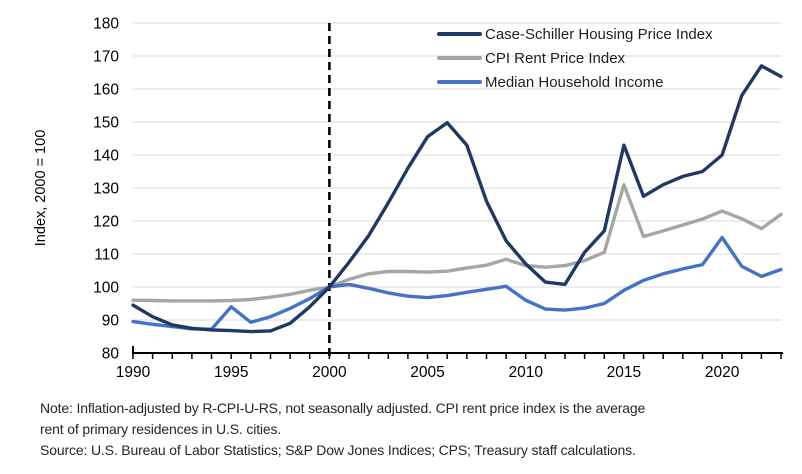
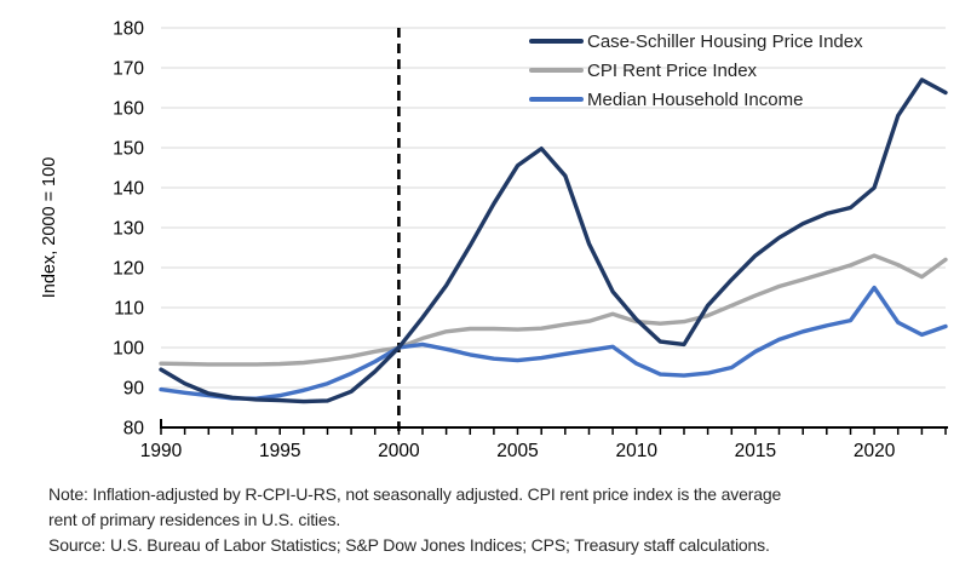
Median Household Income/1995: 94 -> 88
Case-Schiller Housing Price Index/2015: 143 -> 123
CPI Rent Price Index/2015: 131 -> 113
